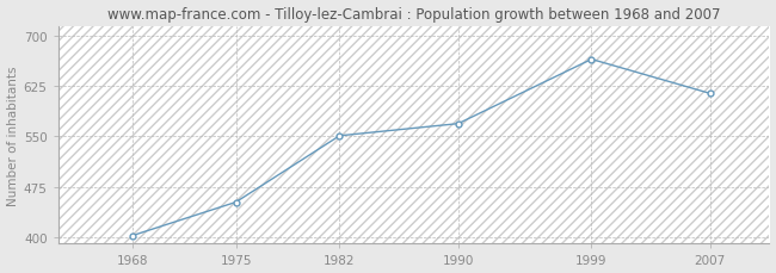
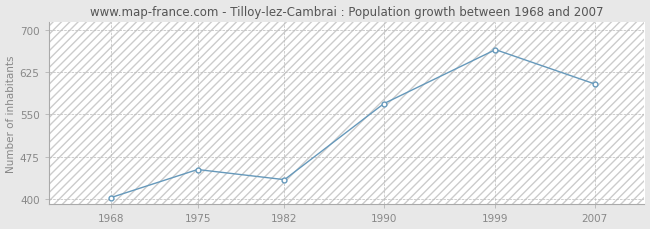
1982: 551 -> 434
2007: 614 -> 604
